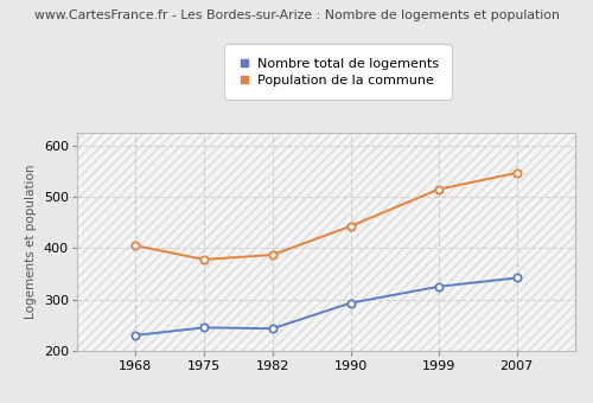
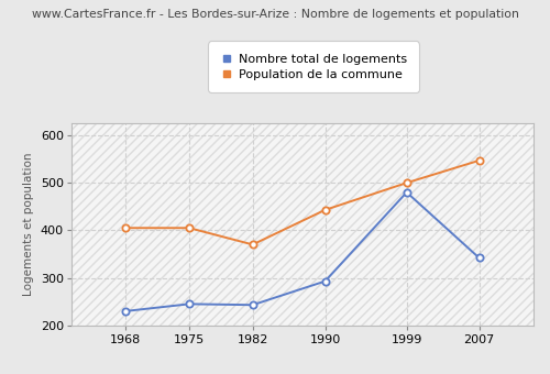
Population de la commune/1975: 378 -> 405
Population de la commune/1982: 387 -> 370
Nombre total de logements/1999: 325 -> 480
Population de la commune/1999: 515 -> 500
